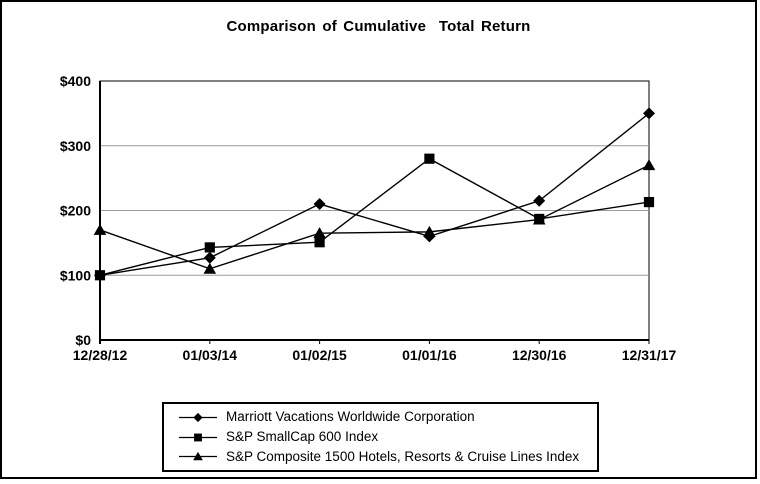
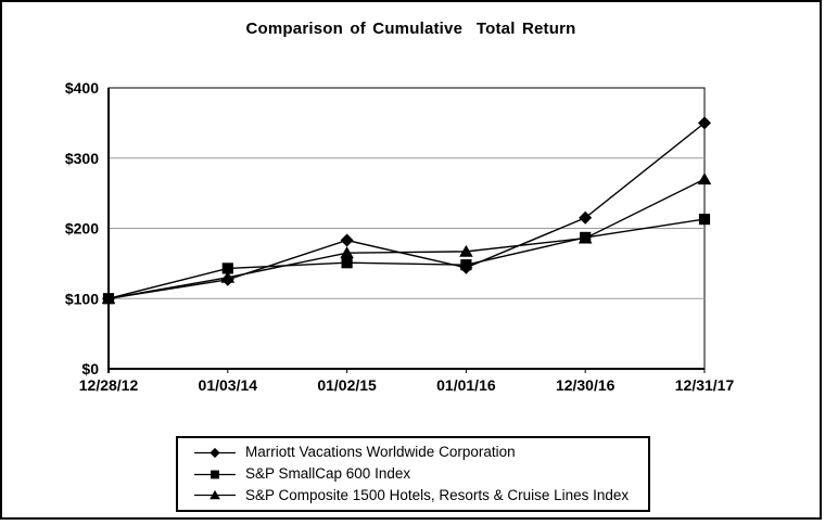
S&P Composite 1500 Hotels, Resorts & Cruise Lines Index/12/28/12: $170 -> $100
S&P Composite 1500 Hotels, Resorts & Cruise Lines Index/01/03/14: $110 -> $130
Marriott Vacations Worldwide Corporation/01/02/15: $210 -> $180
Marriott Vacations Worldwide Corporation/01/01/16: $160 -> $140
S&P SmallCap 600 Index/01/01/16: $280 -> $150
